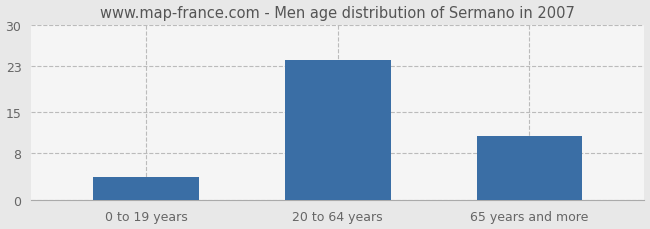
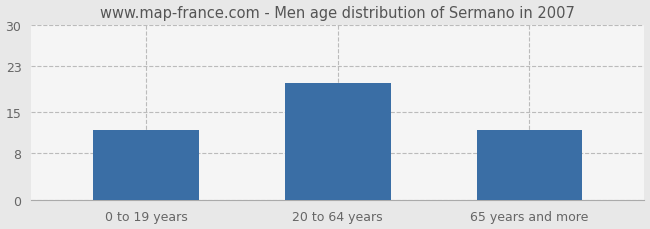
0 to 19 years: 4 -> 12
20 to 64 years: 24 -> 20
65 years and more: 11 -> 12
